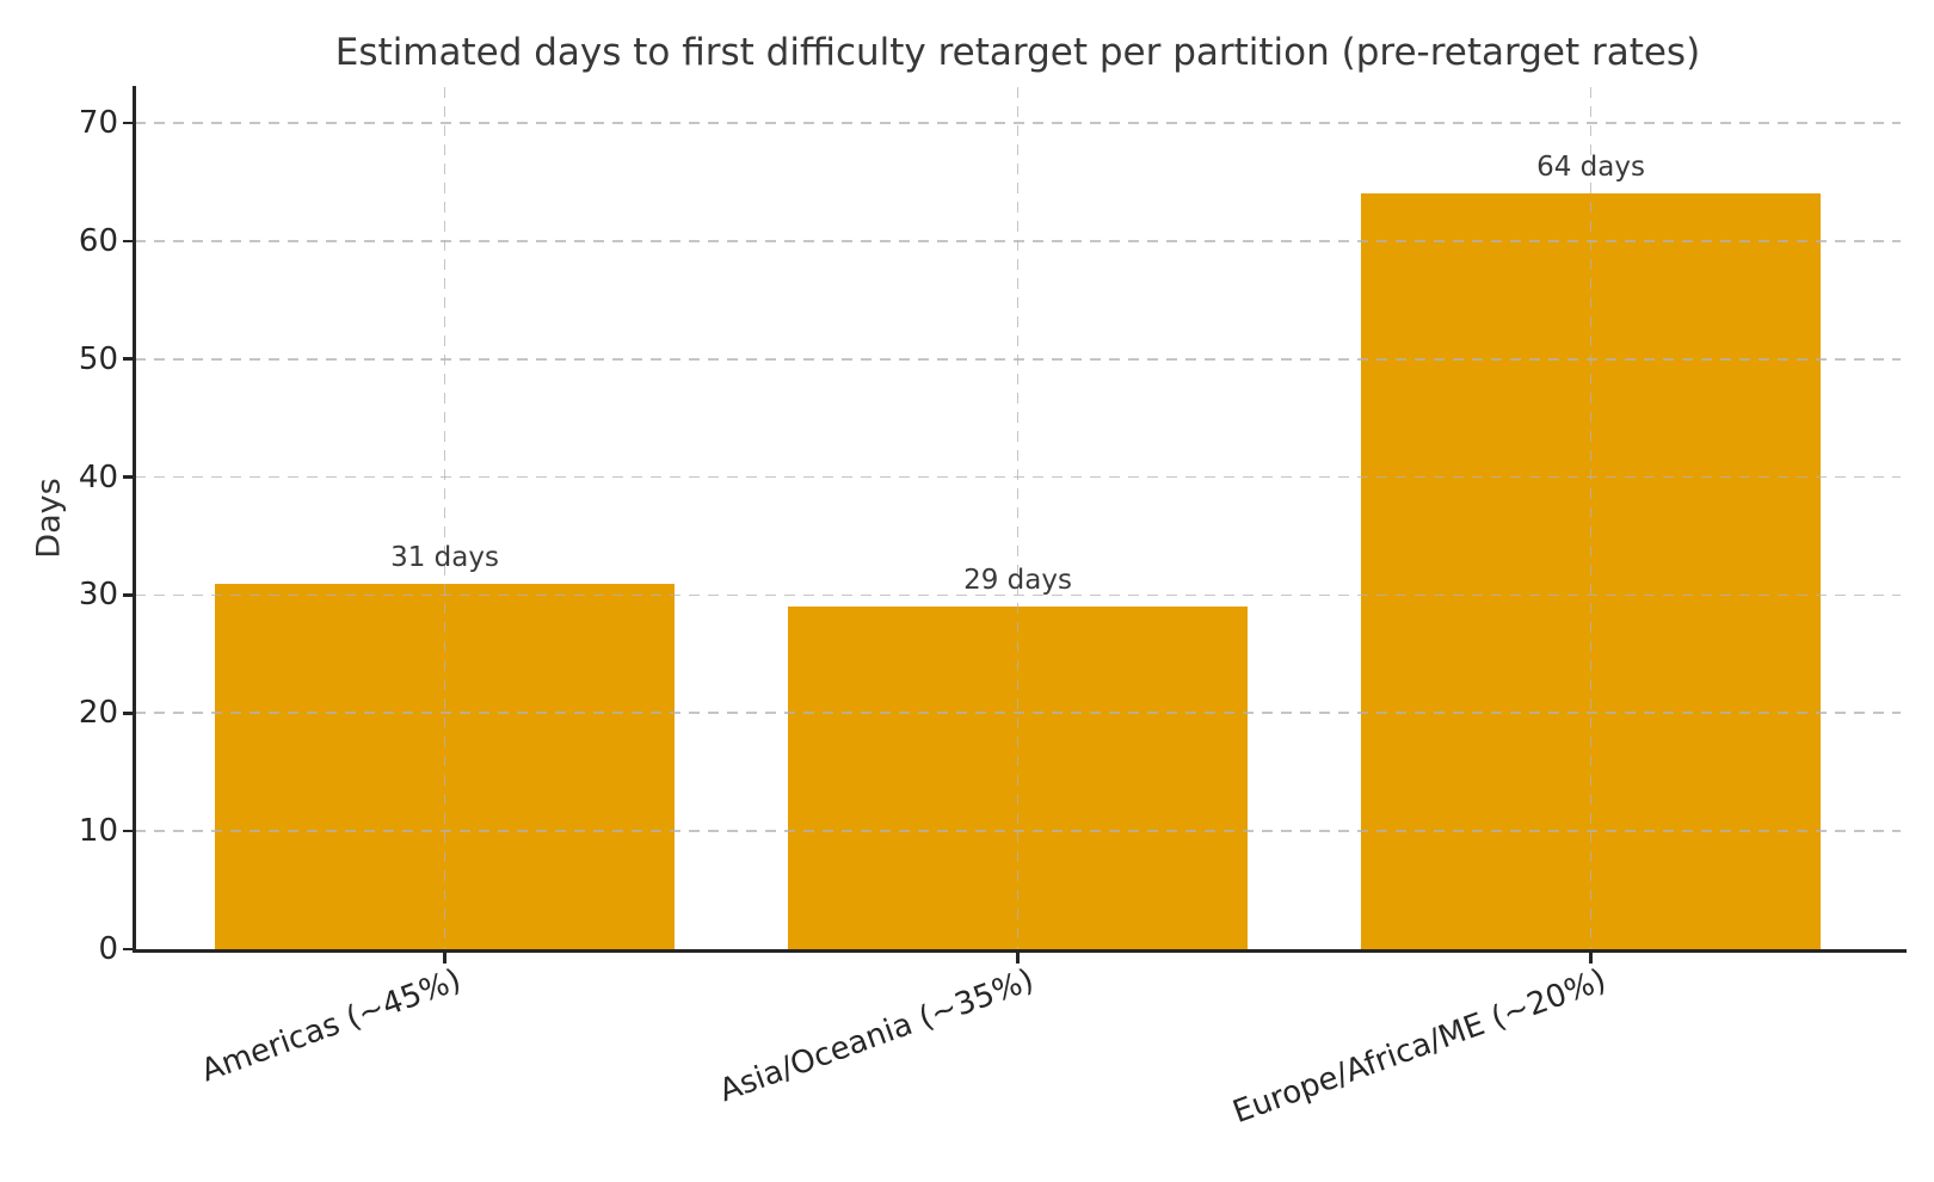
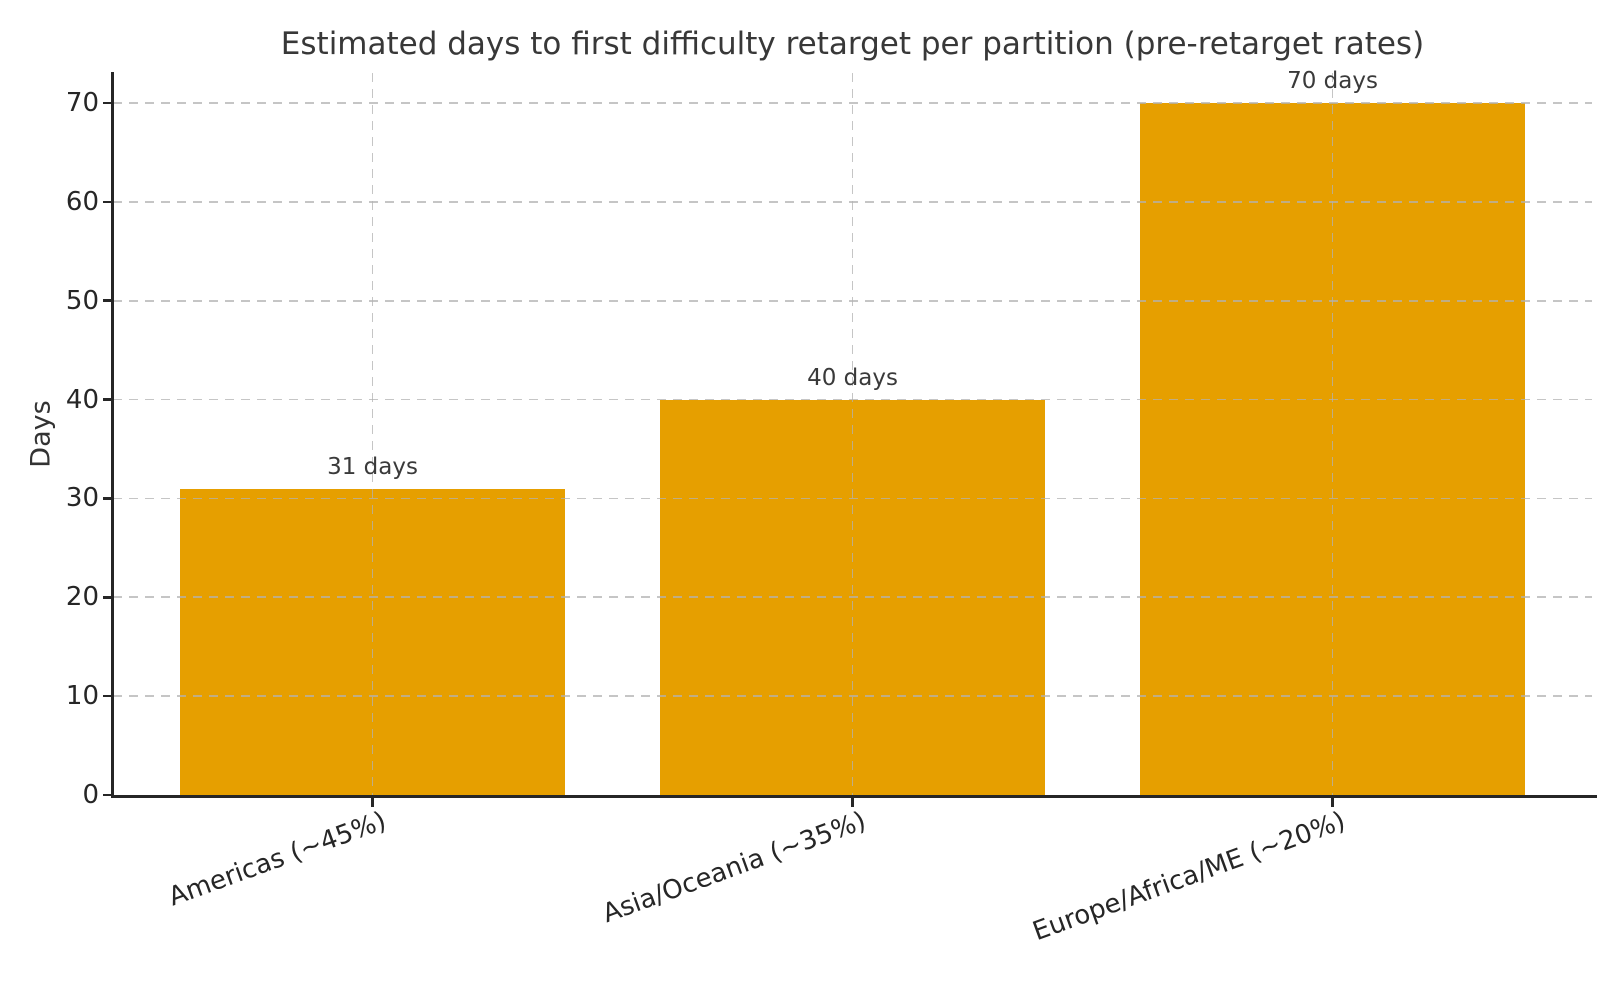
Asia/Oceania (~35%): 29 -> 40
Europe/Africa/ME (~20%): 64 -> 70
